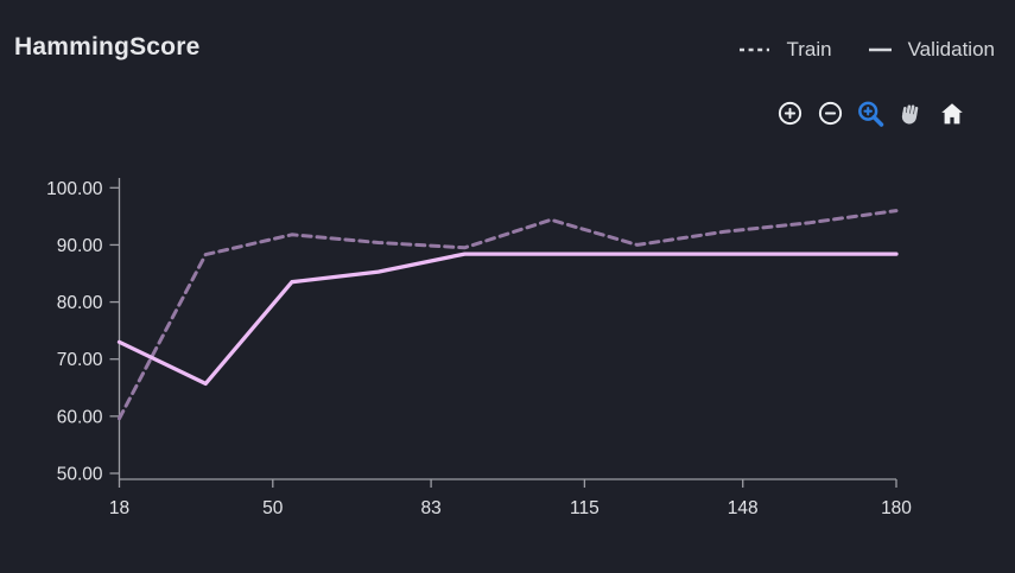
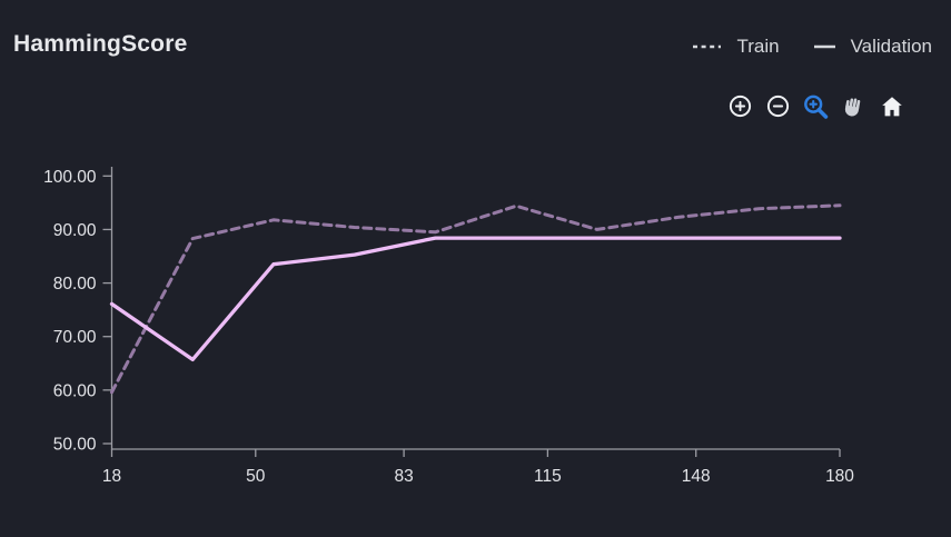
Validation/18: 73 -> 76
Train/180: 96 -> 94
